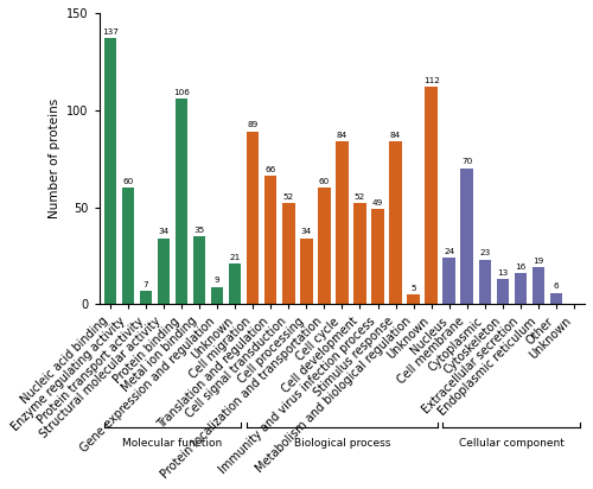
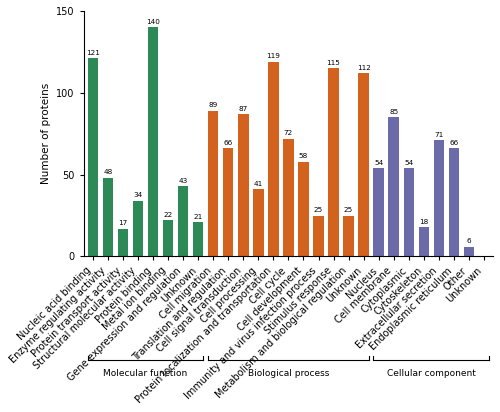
Nucleic acid binding: 137 -> 121
Enzyme regulating activity: 60 -> 48
Protein transport activity: 7 -> 17
Protein binding: 106 -> 140
Metal ion binding: 35 -> 22
Gene expression and regulation: 9 -> 43
Cell signal transduction: 52 -> 87
Cell processing: 34 -> 41
Protein localization and transportation: 60 -> 119
Cell cycle: 84 -> 72
Cell development: 52 -> 58
Immunity and virus infection process: 49 -> 25
Stimulus response: 84 -> 115
Metabolism and biological regulation: 5 -> 25
Nucleus: 24 -> 54
Cell membrane: 70 -> 85
Cytoplasmic: 23 -> 54
Cytoskeleton: 13 -> 18
Extracellular secretion: 16 -> 71
Endoplasmic reticulum: 19 -> 66
